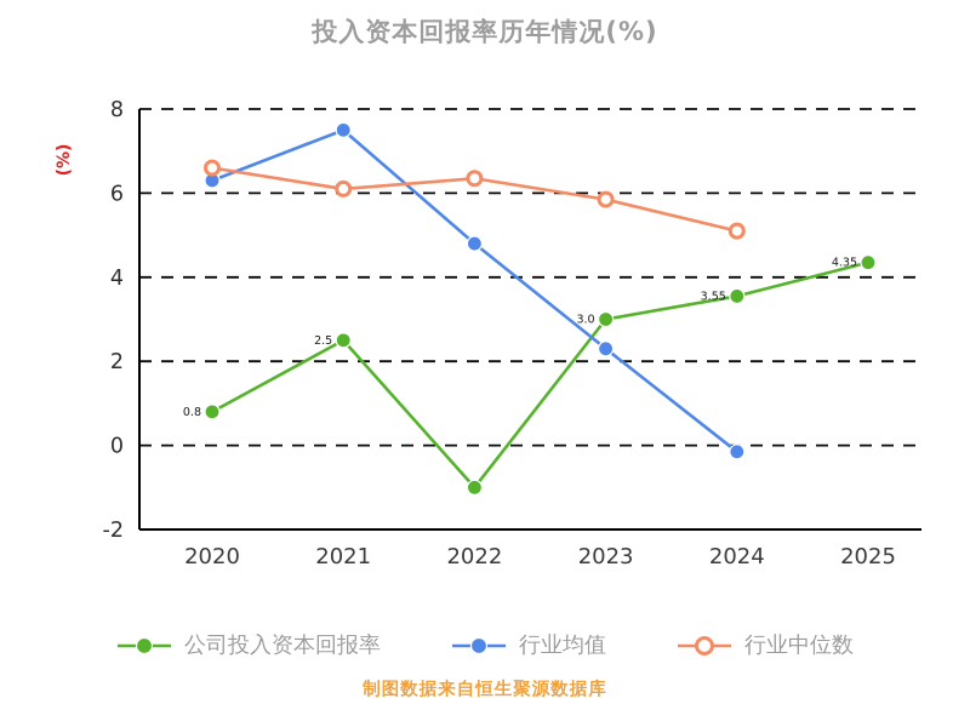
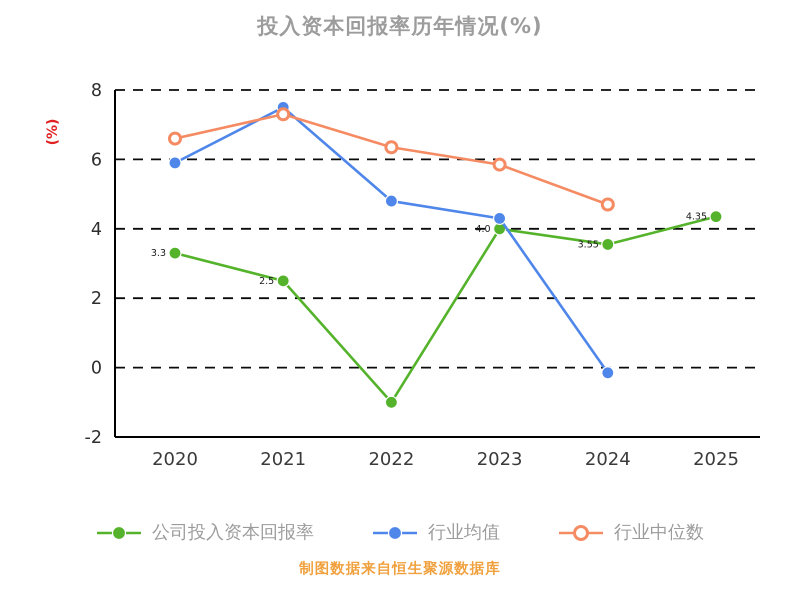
公司投入资本回报率/2020: 0.8 -> 3.3
行业均值/2020: 6.3 -> 5.9
行业中位数/2021: 6.1 -> 7.3
公司投入资本回报率/2023: 3.0 -> 4.0
行业均值/2023: 2.3 -> 4.3
行业中位数/2024: 5.1 -> 4.7
